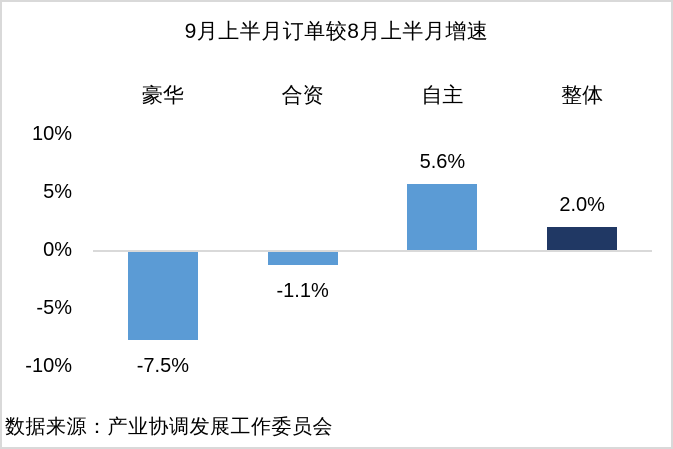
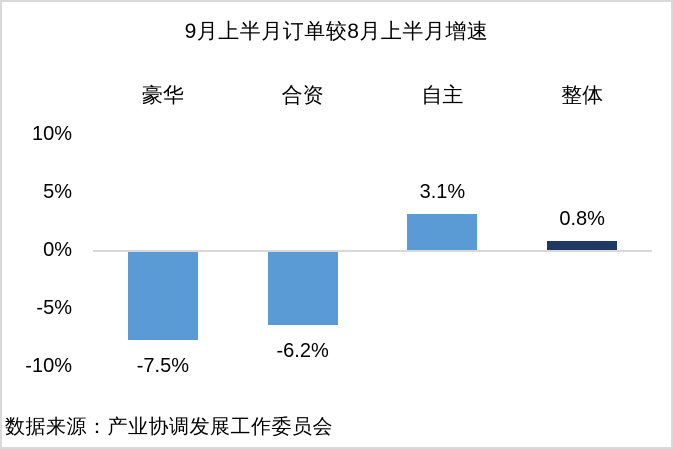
合资: -1.1% -> -6.2%
自主: 5.6% -> 3.1%
整体: 2.0% -> 0.8%
